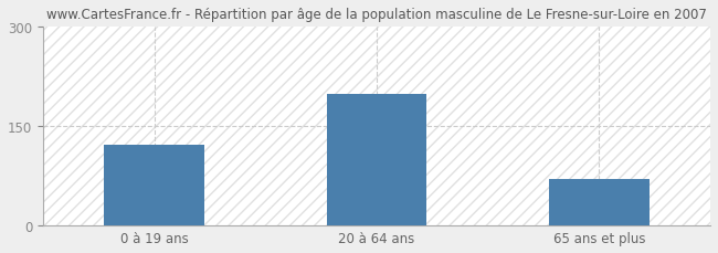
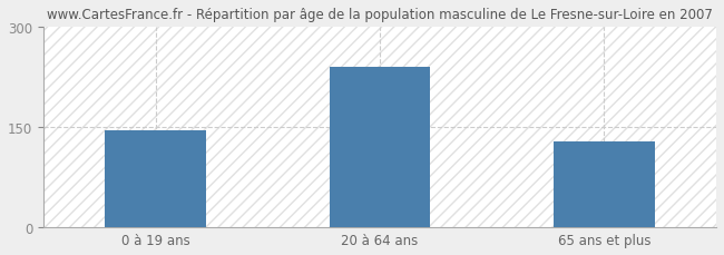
0 à 19 ans: 122 -> 146
20 à 64 ans: 198 -> 240
65 ans et plus: 70 -> 128
